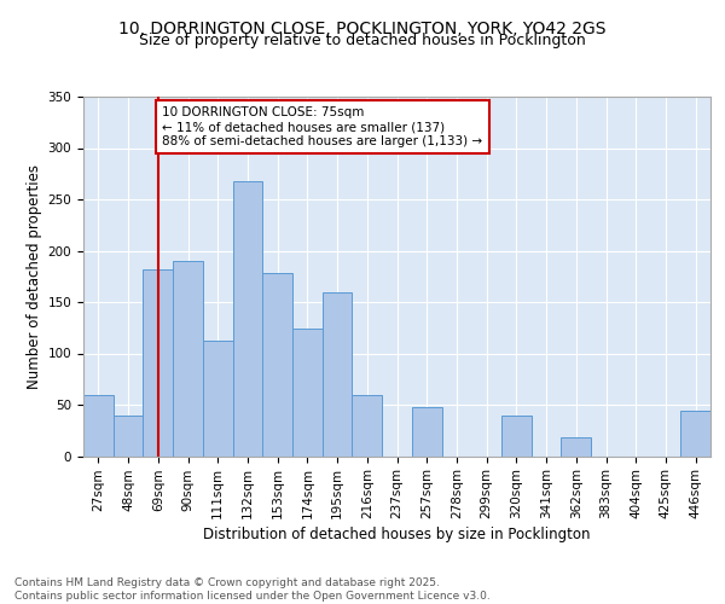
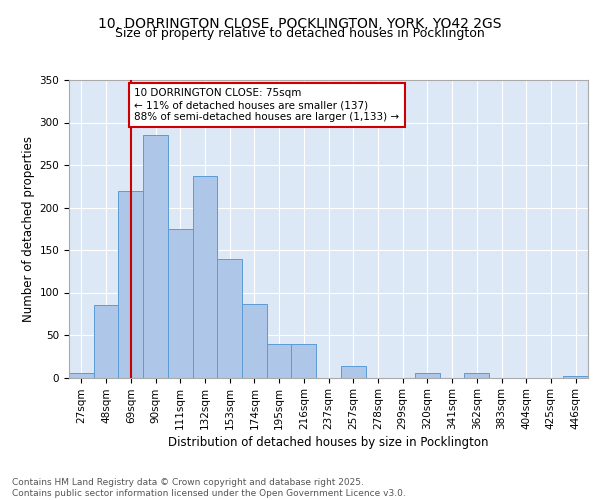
27sqm: 60 -> 5
48sqm: 40 -> 85
69sqm: 182 -> 220
90sqm: 190 -> 285
111sqm: 112 -> 175
132sqm: 268 -> 237
153sqm: 178 -> 140
174sqm: 124 -> 87
195sqm: 160 -> 40
216sqm: 60 -> 40
257sqm: 48 -> 13
320sqm: 40 -> 5
362sqm: 18 -> 5
446sqm: 44 -> 2
